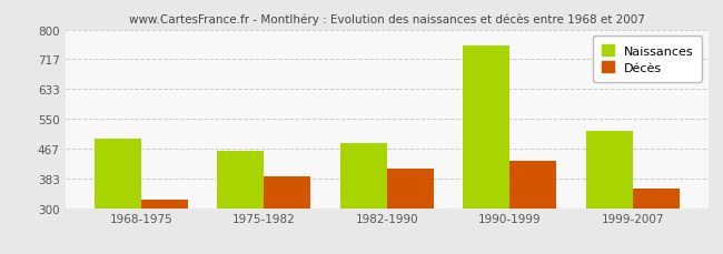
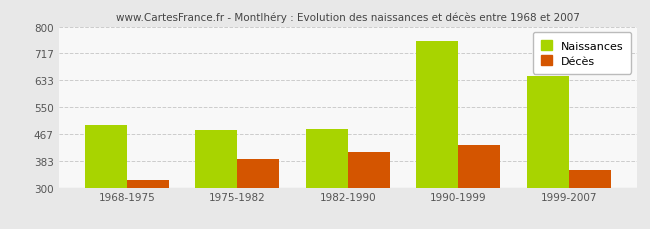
Naissances/1975-1982: 460 -> 480
Naissances/1999-2007: 515 -> 646
